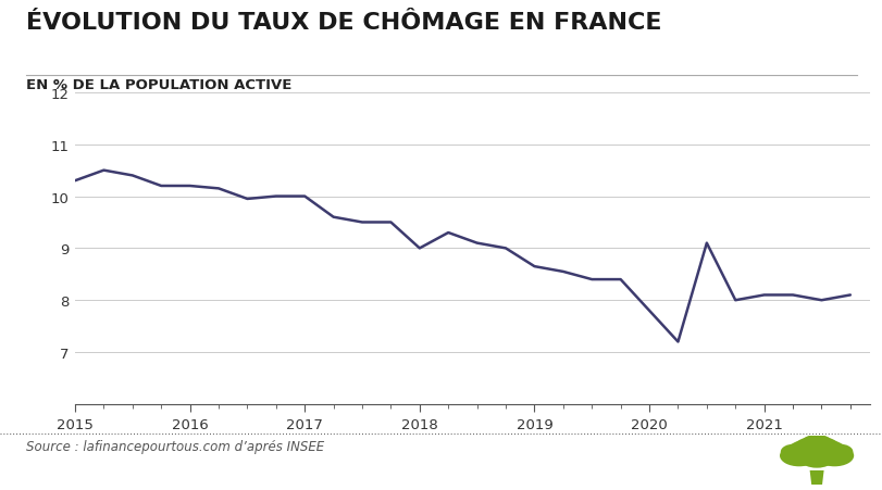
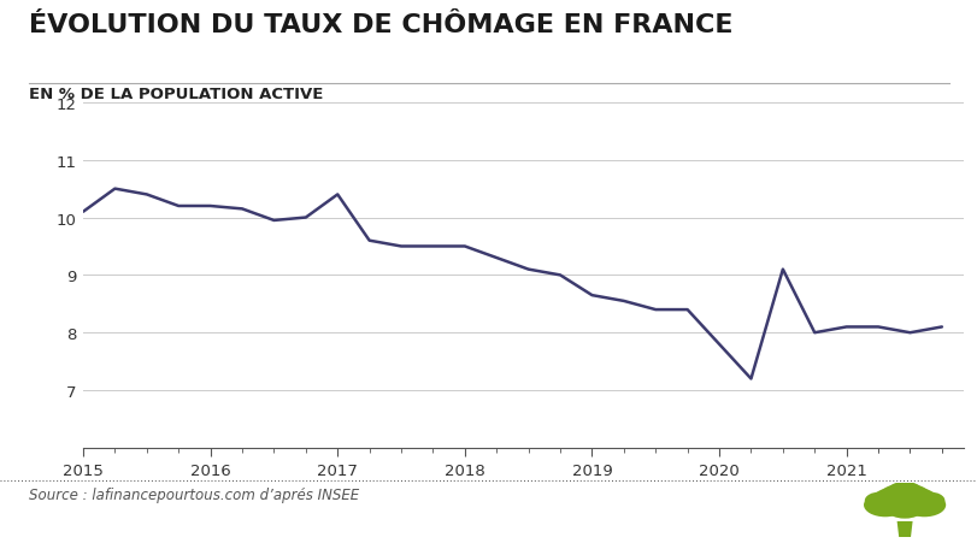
2015: 10.30 -> 10.10
2017: 10.00 -> 10.40
2018: 9.00 -> 9.50
